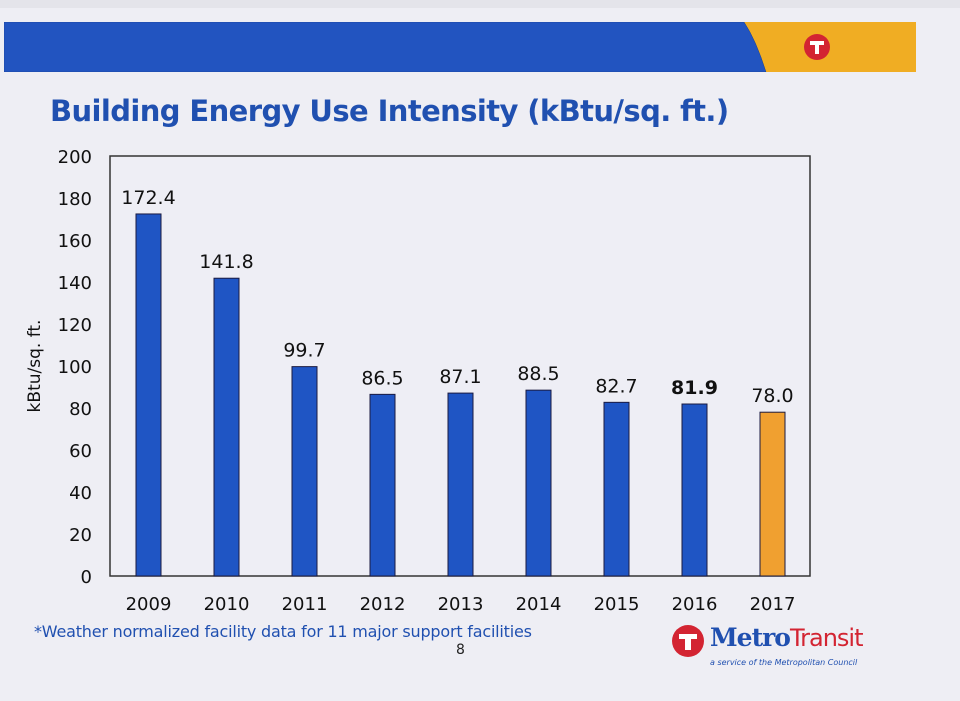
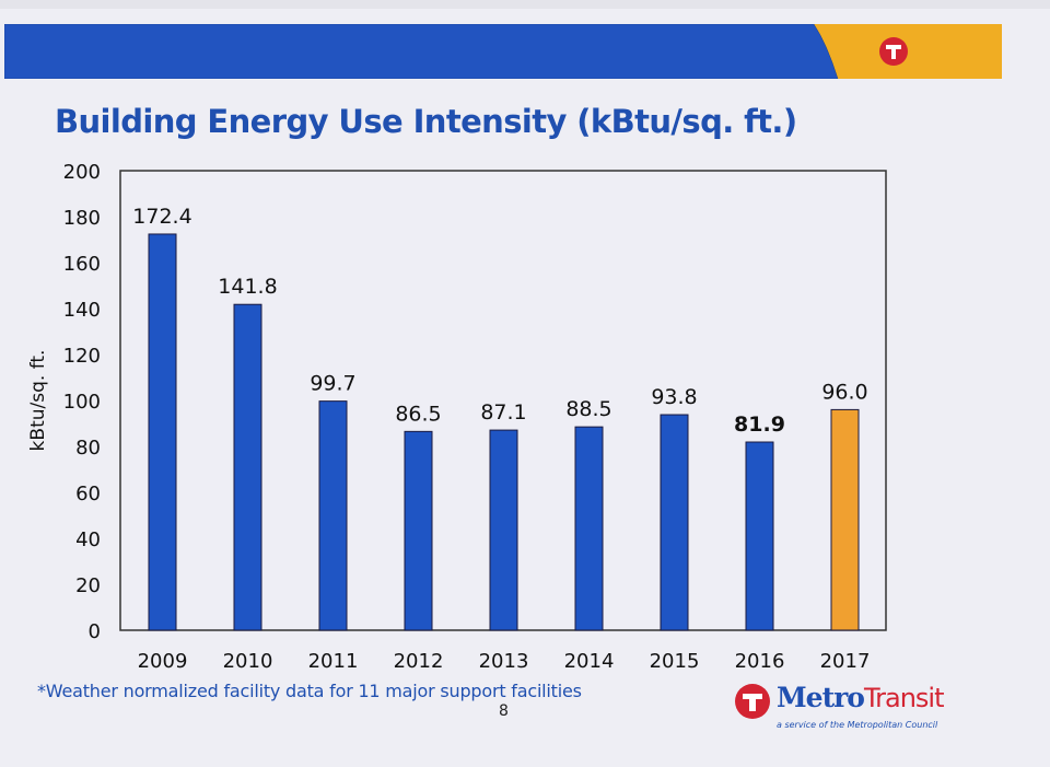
2015: 82.7 -> 93.8
2017: 78.0 -> 96.0
